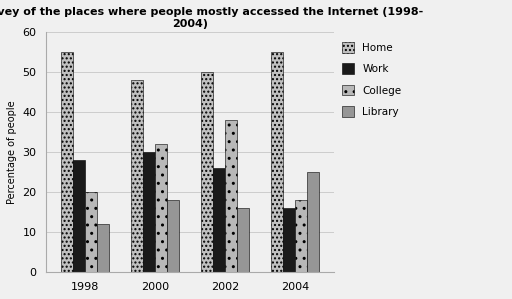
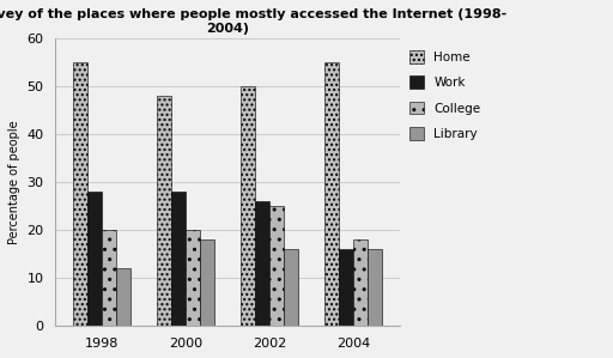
Work/2000: 30 -> 28
College/2000: 32 -> 20
College/2002: 38 -> 25
Library/2004: 25 -> 16
